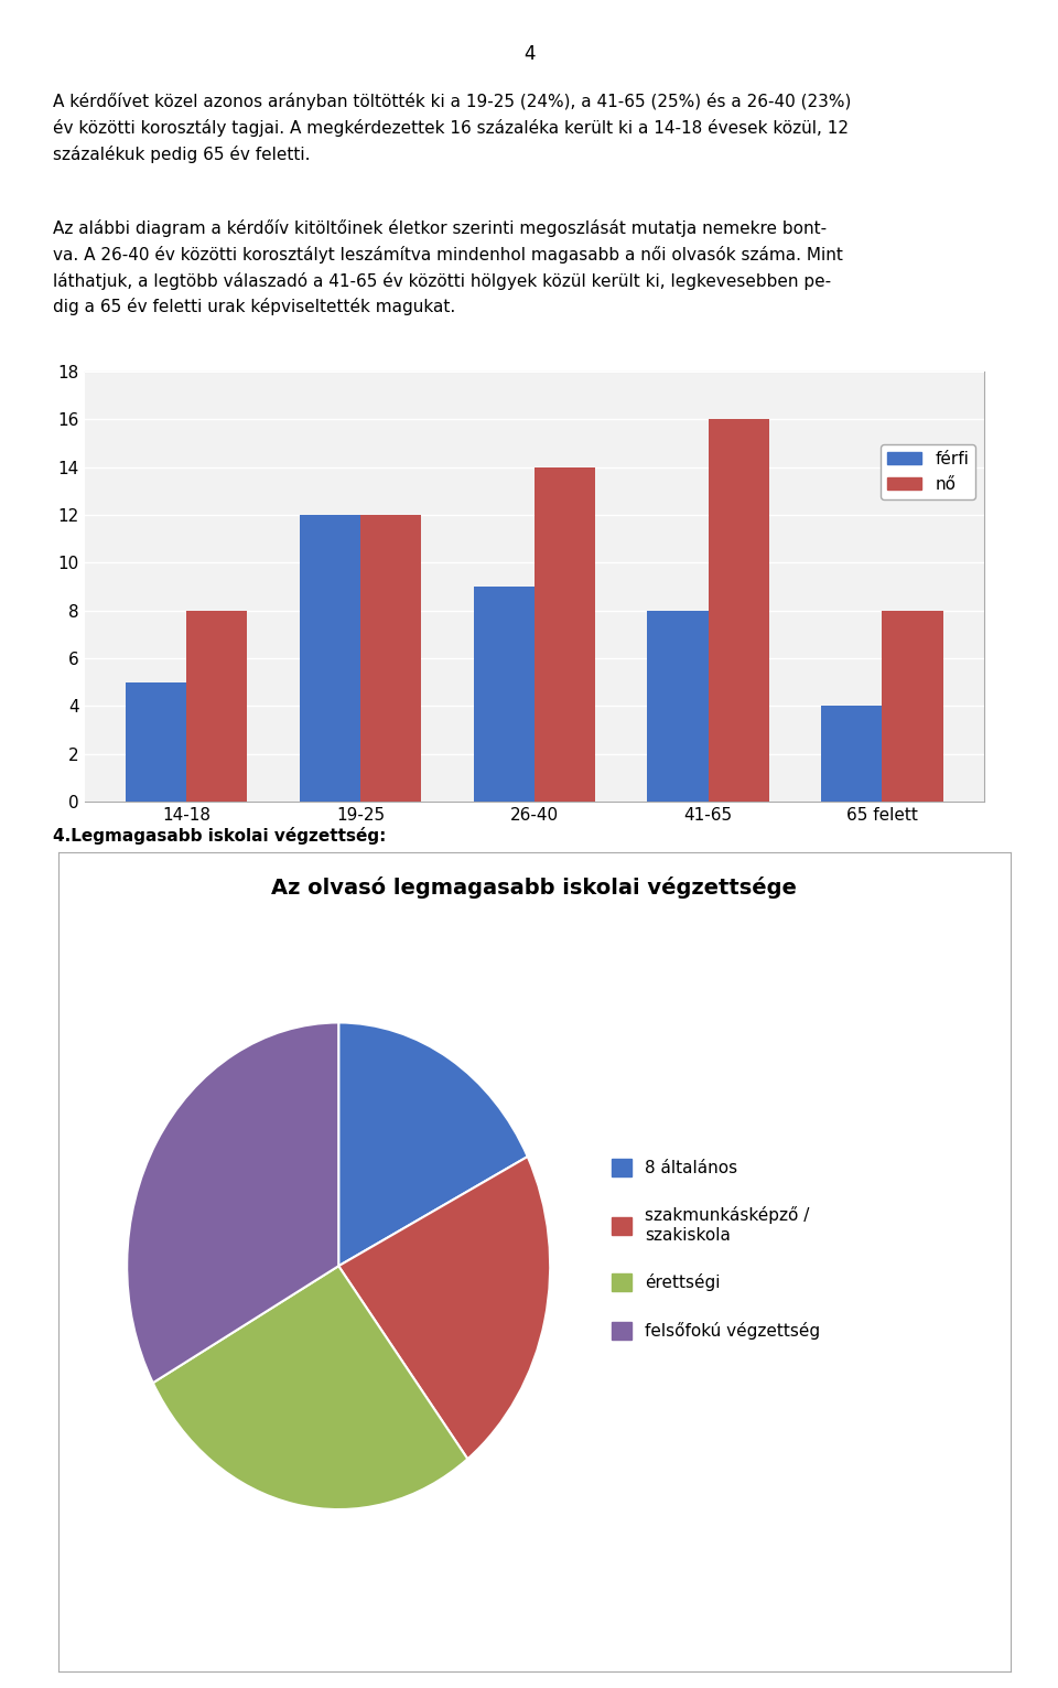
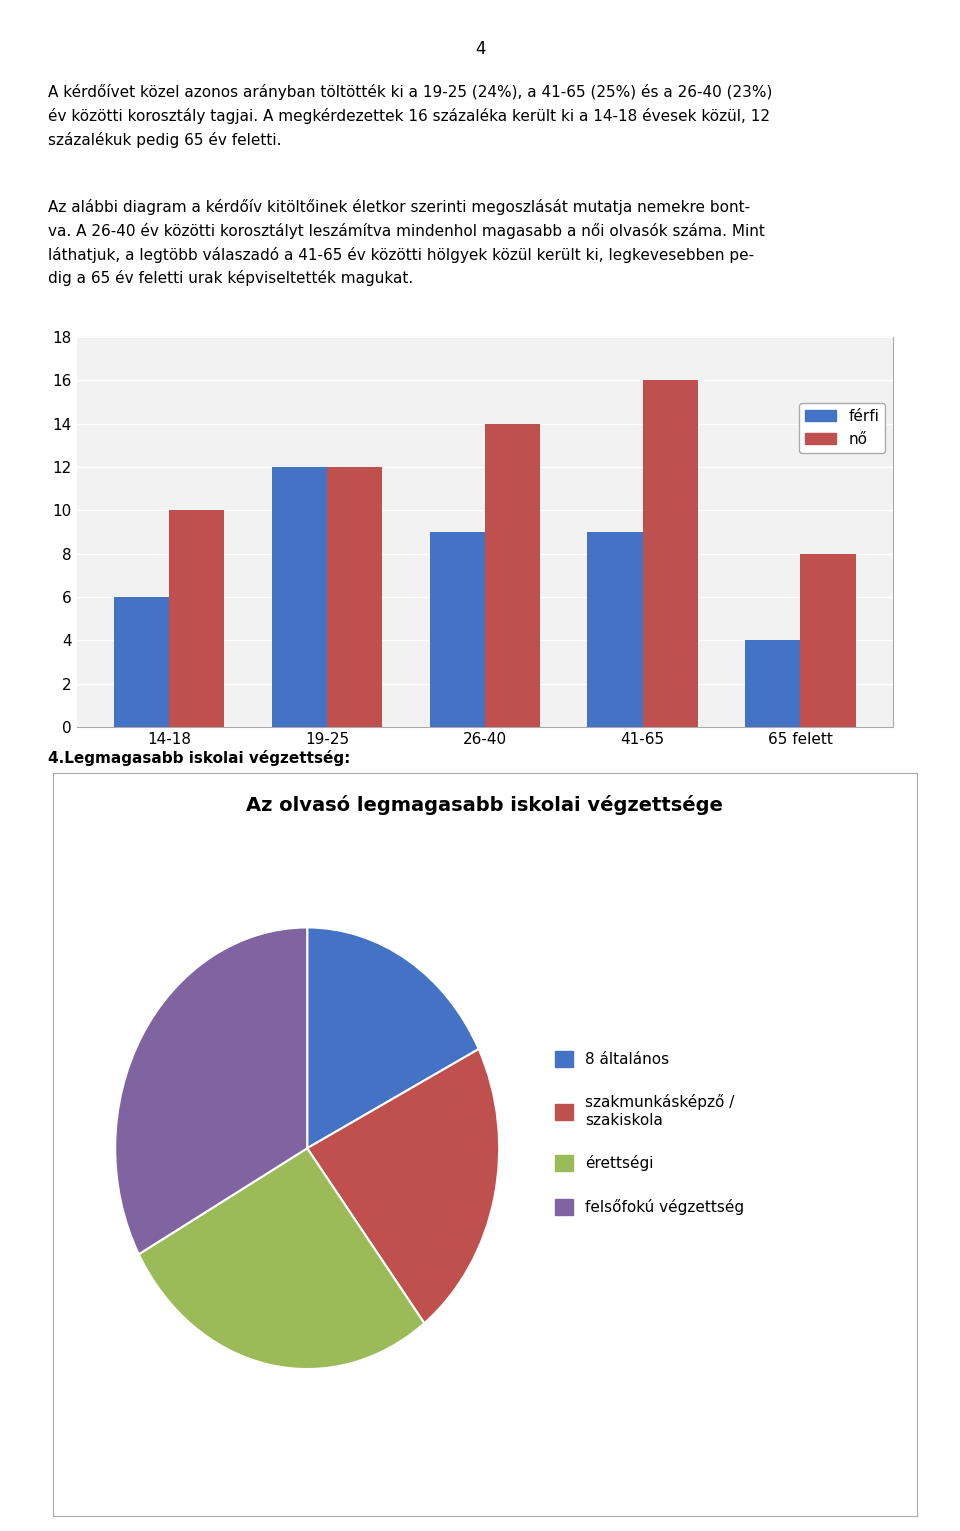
férfi/14-18: 5 -> 6
nő/14-18: 8 -> 10
férfi/41-65: 8 -> 9
